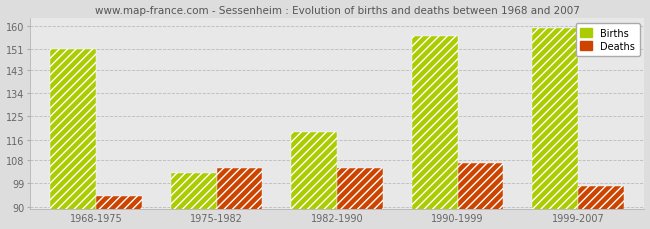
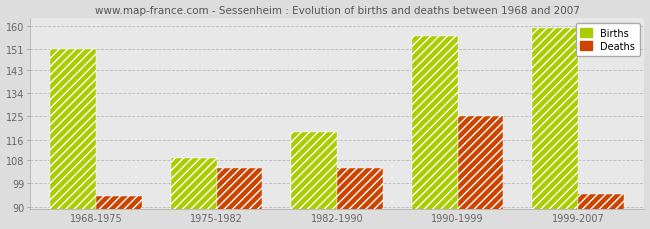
Births/1975-1982: 103 -> 109
Deaths/1990-1999: 107 -> 125
Deaths/1999-2007: 98 -> 95
